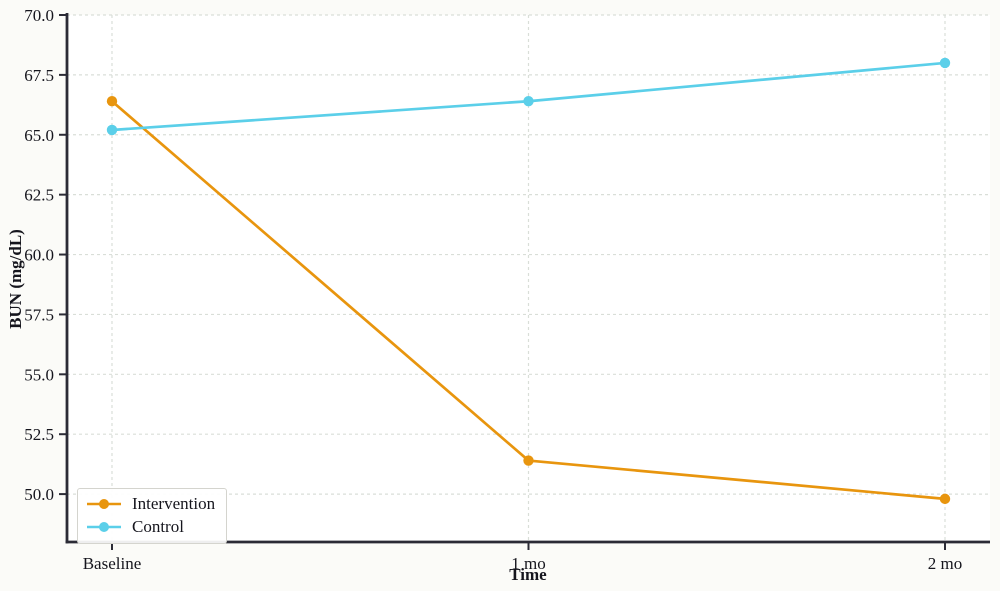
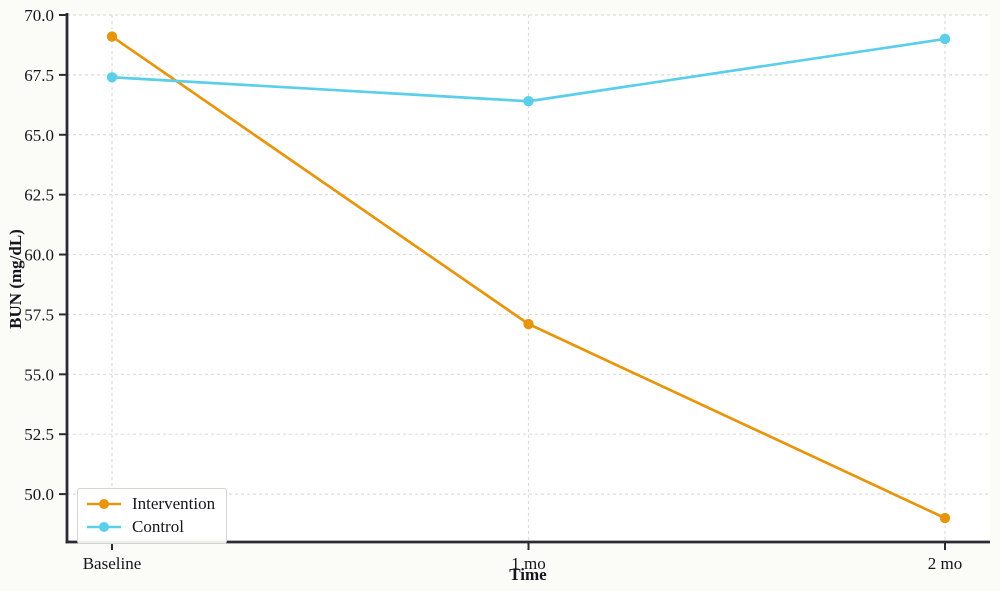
Intervention/Baseline: 66.4 -> 69.1
Control/Baseline: 65.2 -> 67.4
Intervention/1 mo: 51.4 -> 57.1
Intervention/2 mo: 49.8 -> 49.0
Control/2 mo: 68.0 -> 69.0
